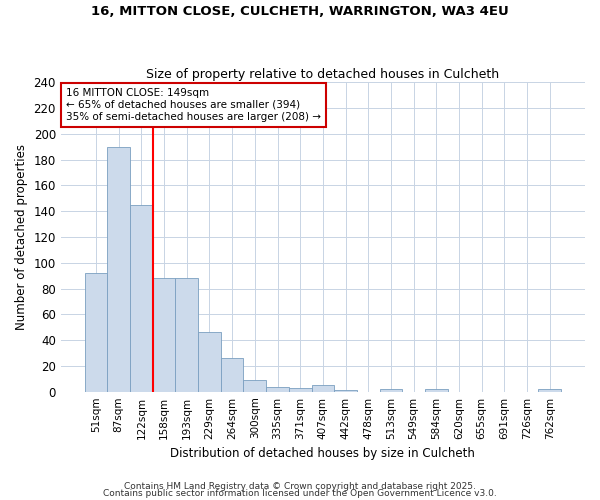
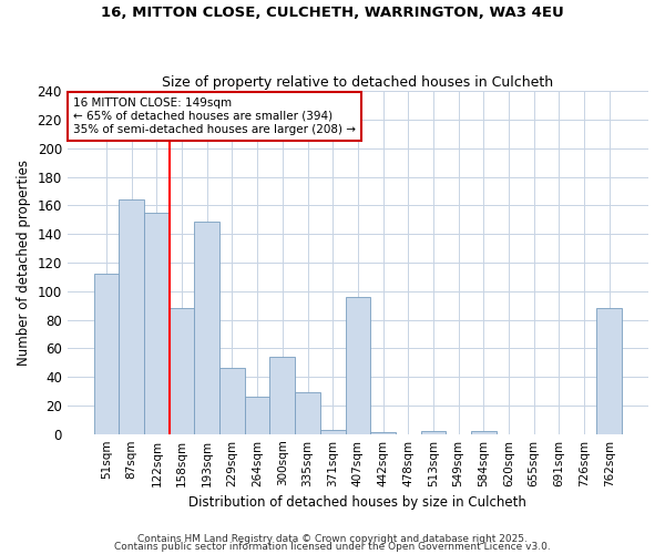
51sqm: 92 -> 112
87sqm: 190 -> 164
122sqm: 145 -> 155
193sqm: 88 -> 149
300sqm: 9 -> 54
335sqm: 4 -> 29
407sqm: 5 -> 96
762sqm: 2 -> 88
